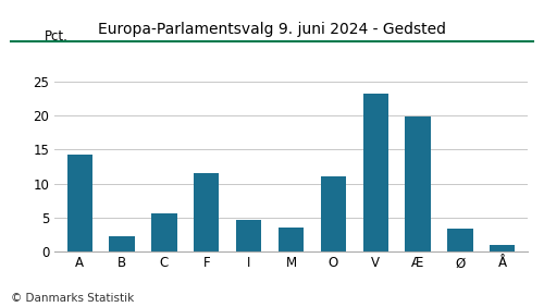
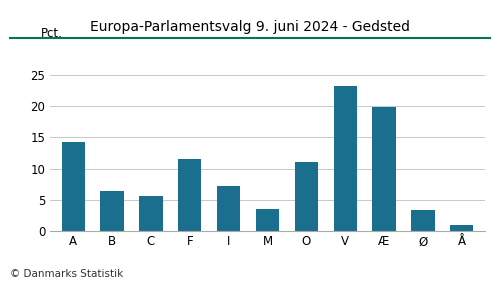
B: 2.3 -> 6.4
I: 4.7 -> 7.2
